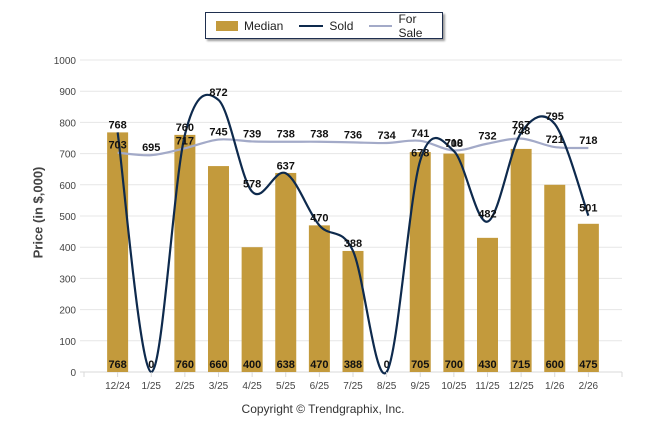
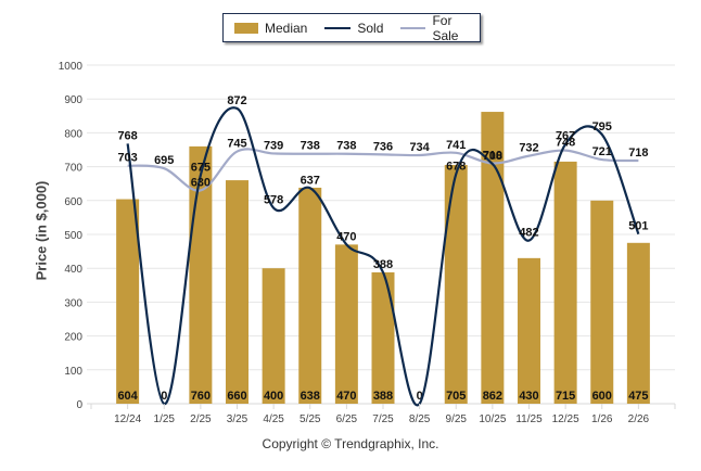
Median/12/24: 768 -> 604
Sold/2/25: 760 -> 675
For Sale/2/25: 717 -> 630
Median/10/25: 700 -> 862
